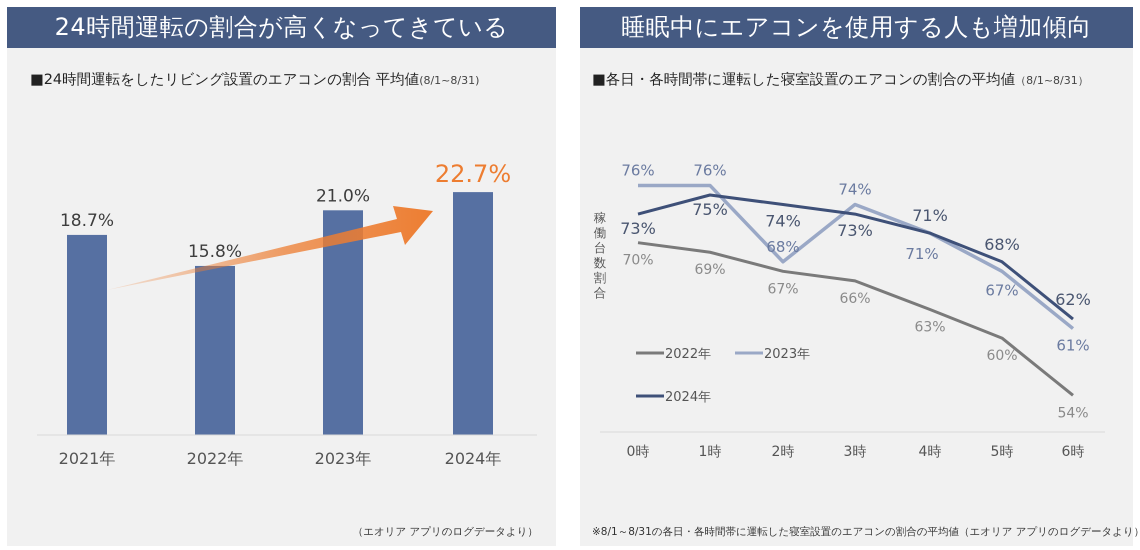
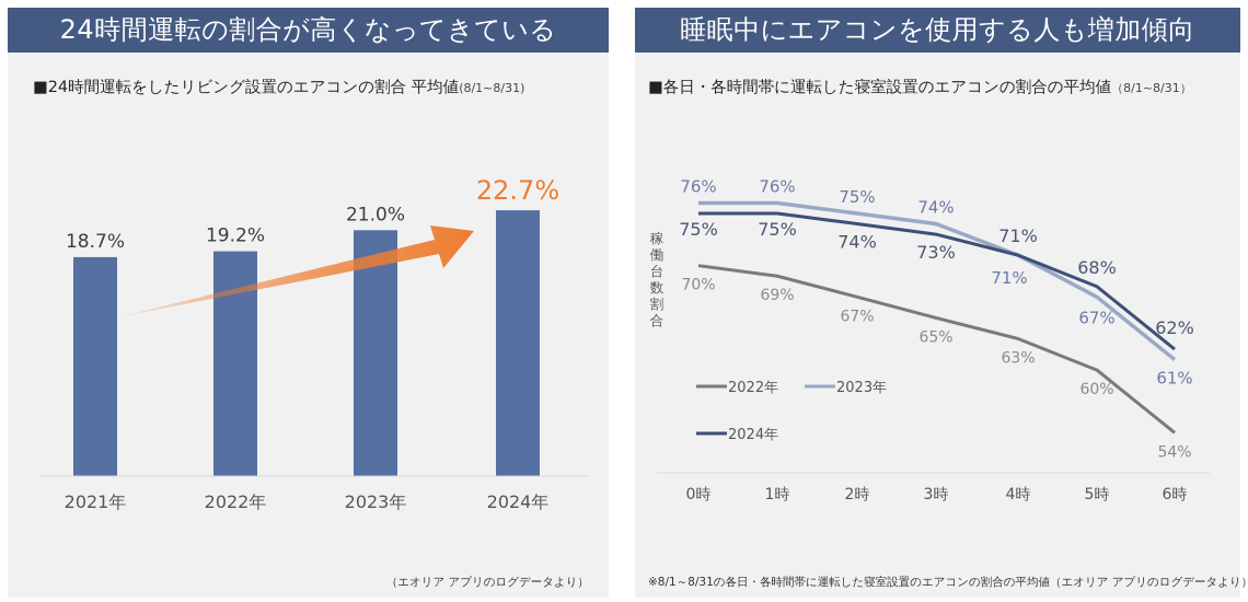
■24時間運転をしたリビング設置のエアコンの割合 平均値(8/1~8/31)/2022年: 15.8% -> 19.2%
■各日・各時間帯に運転した寝室設置のエアコンの割合の平均値（8/1~8/31）/2024年/0時: 73% -> 75%
■各日・各時間帯に運転した寝室設置のエアコンの割合の平均値（8/1~8/31）/2023年/2時: 68% -> 75%
■各日・各時間帯に運転した寝室設置のエアコンの割合の平均値（8/1~8/31）/2022年/3時: 66% -> 65%
